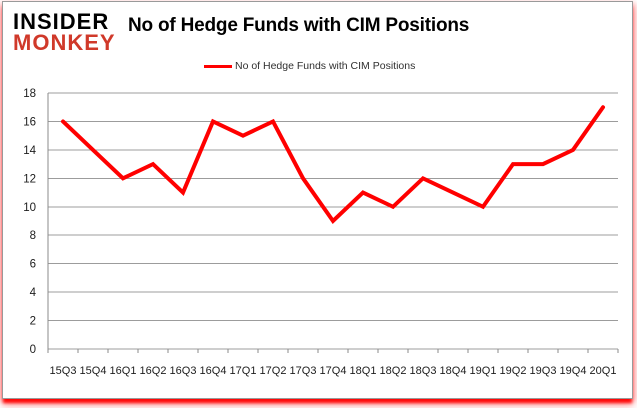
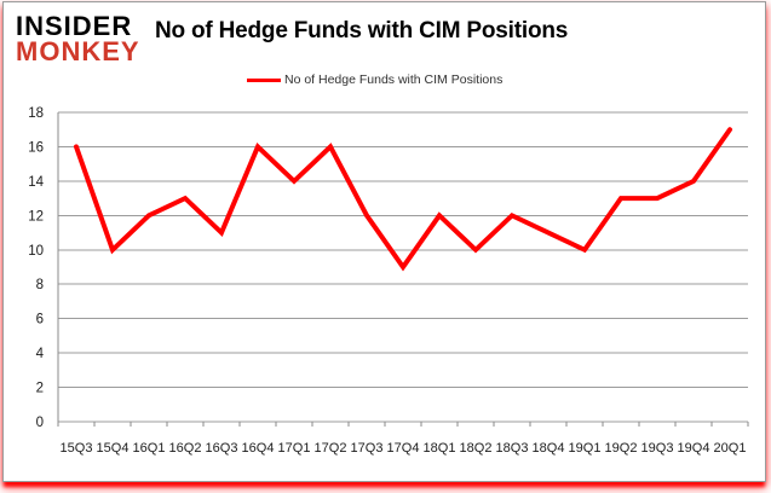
15Q4: 14 -> 10
17Q1: 15 -> 14
18Q1: 11 -> 12
